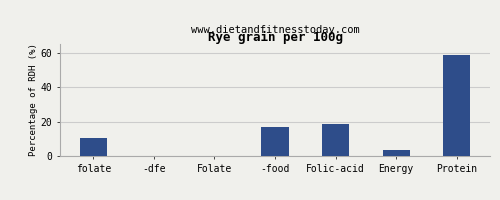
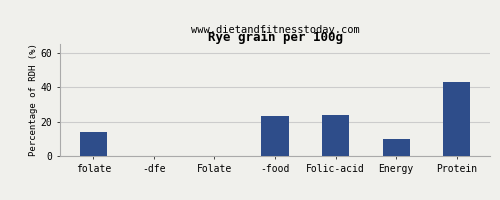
folate: 10 -> 14
-food: 17 -> 23
Folic-acid: 18 -> 24
Energy: 4 -> 10
Protein: 58 -> 43
